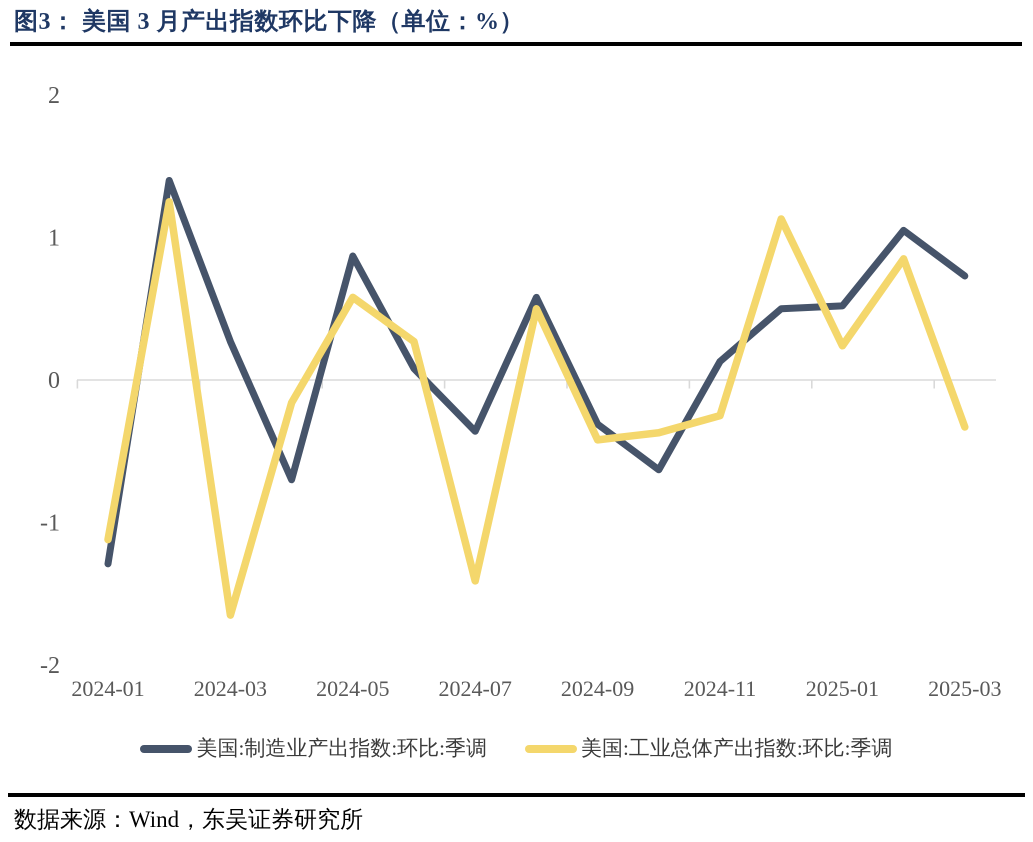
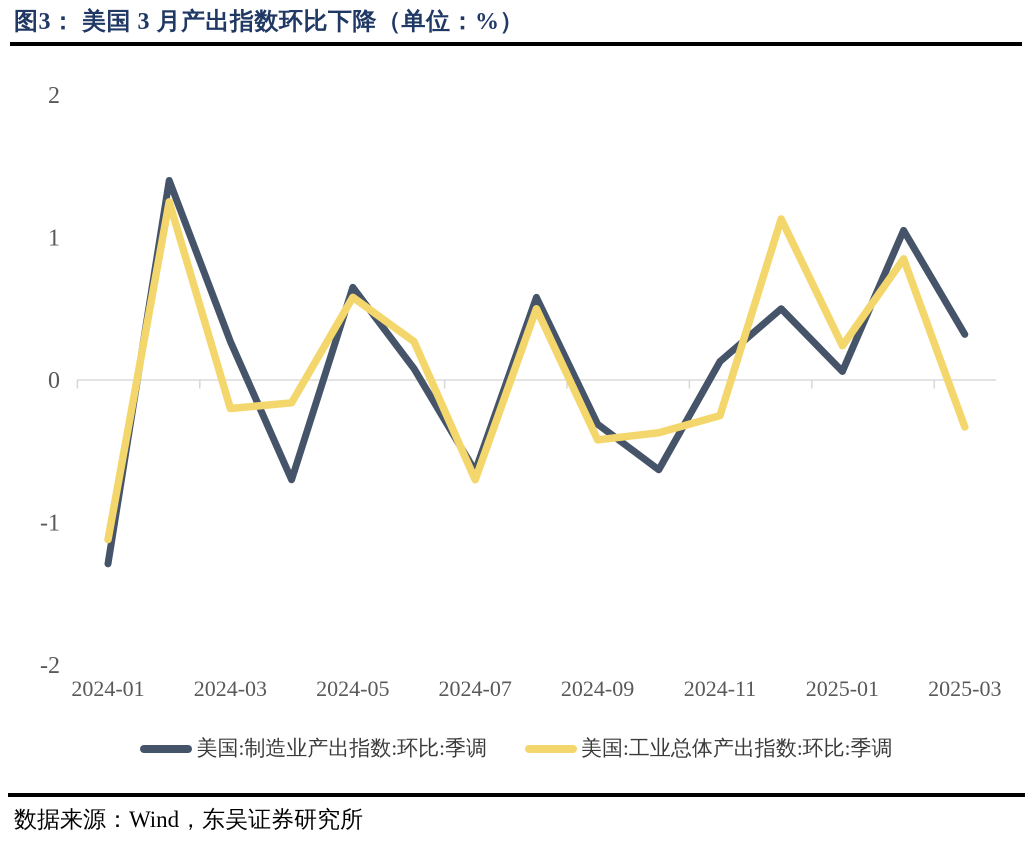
美国:工业总体产出指数:环比:季调/2024-03: -1.65 -> -0.20
美国:制造业产出指数:环比:季调/2024-05: 0.87 -> 0.65
美国:制造业产出指数:环比:季调/2024-07: -0.36 -> -0.64
美国:工业总体产出指数:环比:季调/2024-07: -1.41 -> -0.70
美国:制造业产出指数:环比:季调/2025-01: 0.52 -> 0.06
美国:制造业产出指数:环比:季调/2025-03: 0.73 -> 0.32
